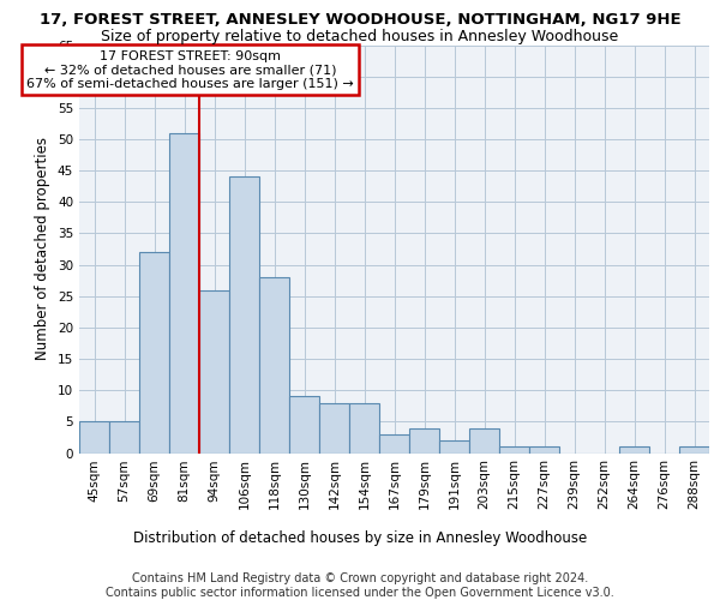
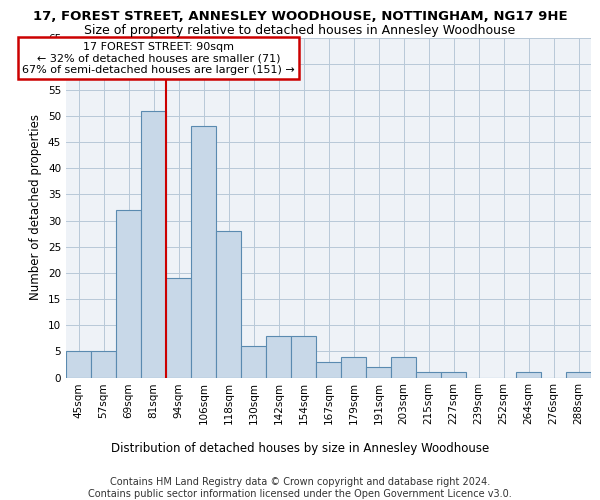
94sqm: 26 -> 19
106sqm: 44 -> 48
130sqm: 9 -> 6
